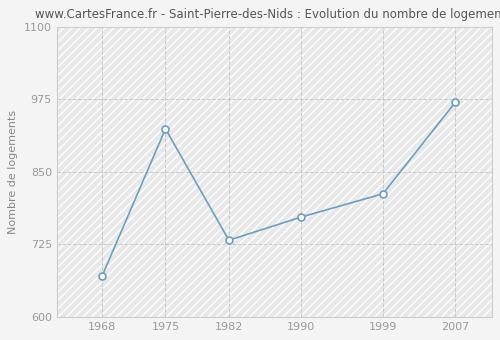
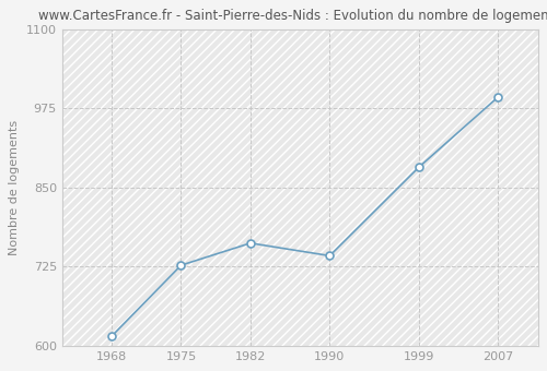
1968: 670 -> 615
1975: 924 -> 727
1982: 732 -> 762
1990: 772 -> 742
1999: 812 -> 882
2007: 970 -> 993
